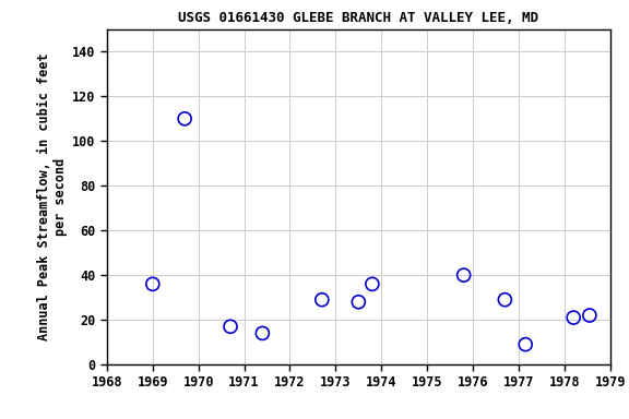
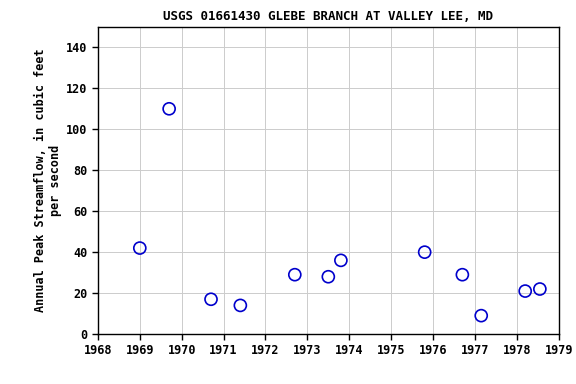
1969: 36 -> 42
